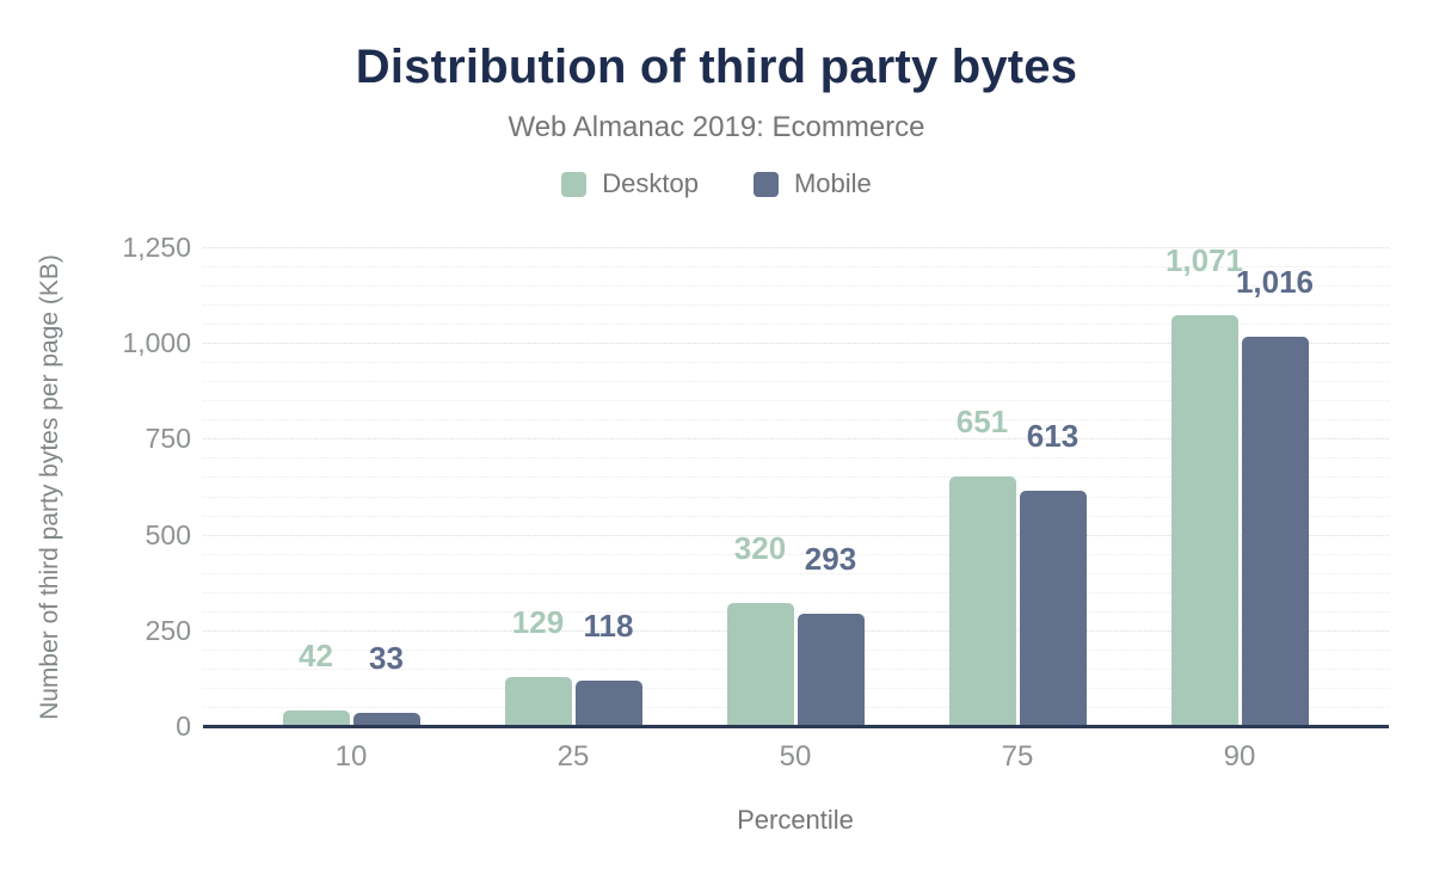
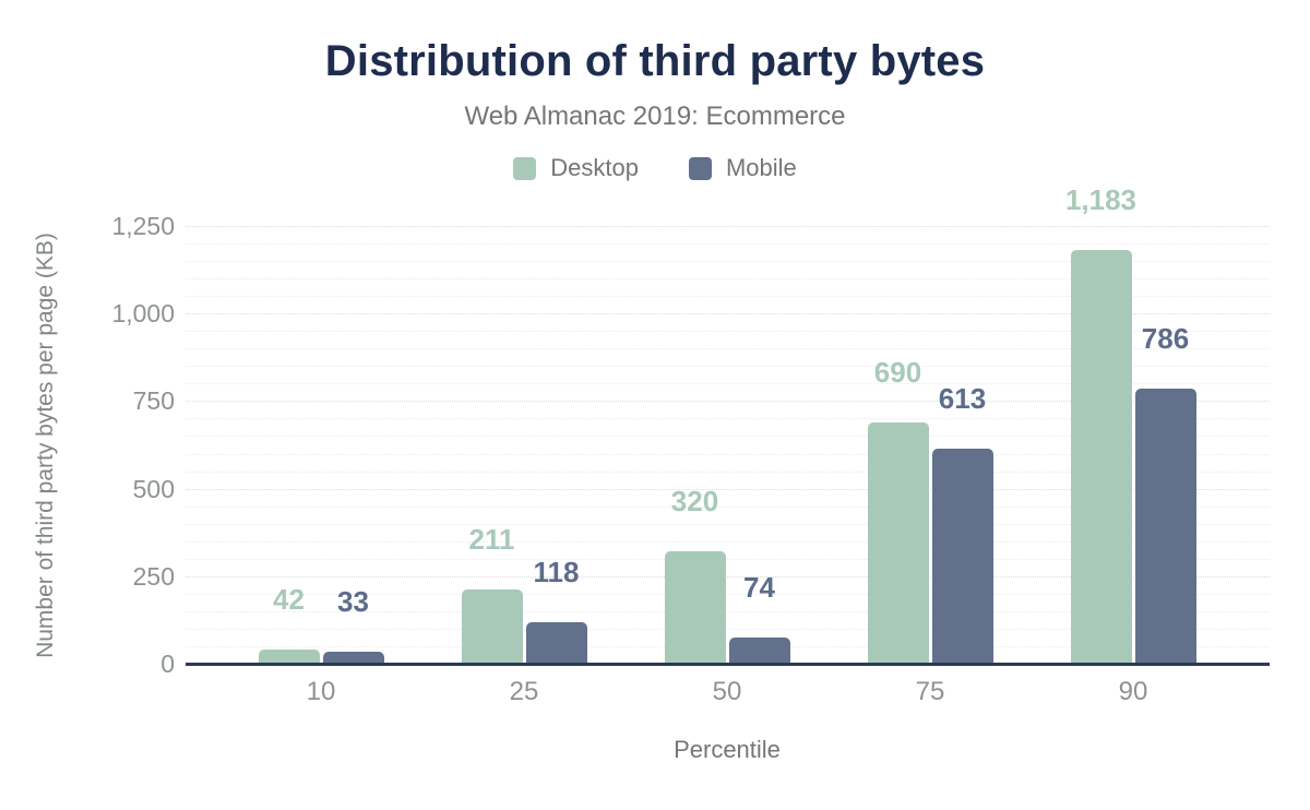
Desktop/25: 129 -> 211
Mobile/50: 293 -> 74
Desktop/75: 651 -> 690
Desktop/90: 1,071 -> 1,183
Mobile/90: 1,016 -> 786
